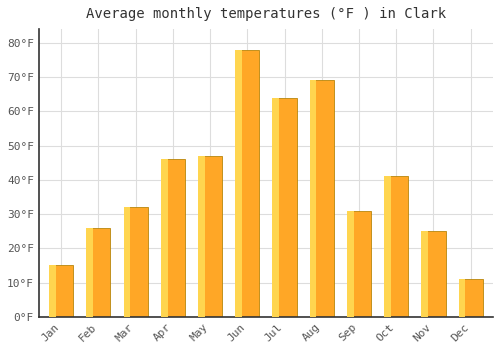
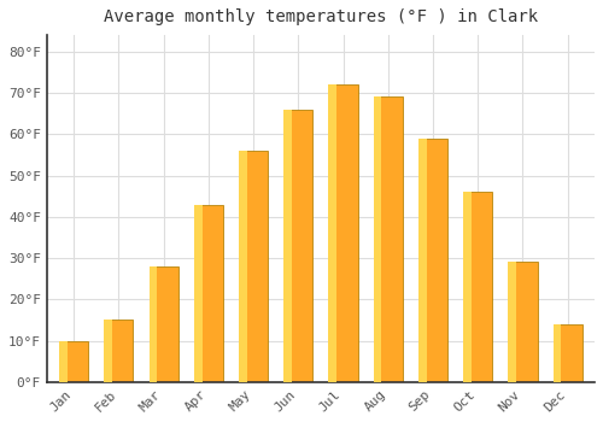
Jan: 15°F -> 10°F
Feb: 26°F -> 15°F
Mar: 32°F -> 28°F
Apr: 46°F -> 43°F
May: 47°F -> 56°F
Jun: 78°F -> 66°F
Jul: 64°F -> 72°F
Sep: 31°F -> 59°F
Oct: 41°F -> 46°F
Nov: 25°F -> 29°F
Dec: 11°F -> 14°F
